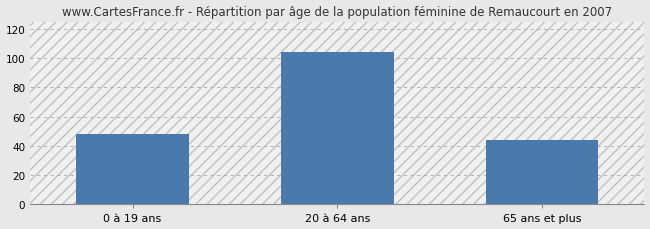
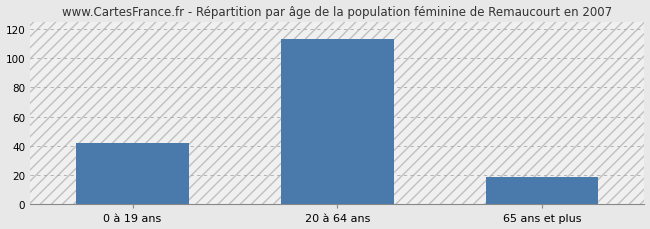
0 à 19 ans: 48 -> 42
20 à 64 ans: 104 -> 113
65 ans et plus: 44 -> 19
